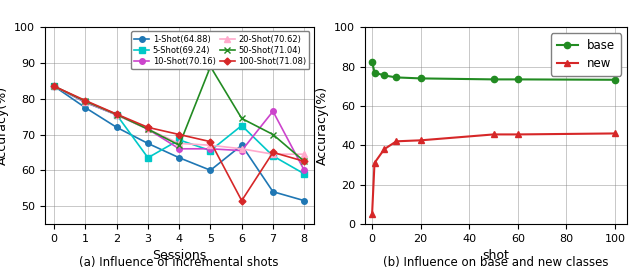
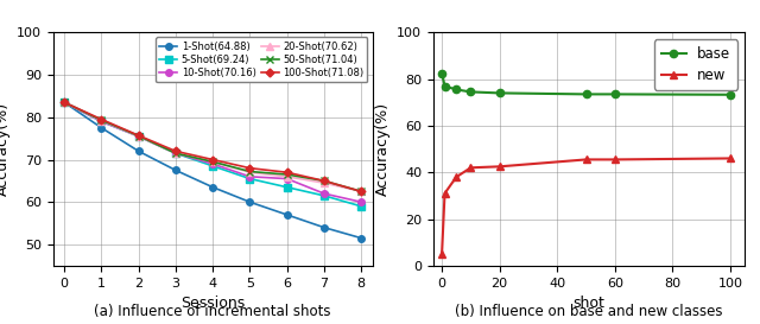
5-Shot(69.24)/3: 63.5 -> 71.5
10-Shot(70.16)/4: 66.0 -> 69.0
20-Shot(70.62)/4: 67.5 -> 69.5
50-Shot(71.04)/4: 67.0 -> 69.5
50-Shot(71.04)/5: 89.0 -> 67.2
1-Shot(64.88)/6: 67.0 -> 57.0
5-Shot(69.24)/6: 72.5 -> 63.5
50-Shot(71.04)/6: 74.5 -> 66.5
100-Shot(71.08)/6: 51.5 -> 67.0
5-Shot(69.24)/7: 64.0 -> 61.5
10-Shot(70.16)/7: 76.5 -> 62.0
50-Shot(71.04)/7: 70.0 -> 65.0
20-Shot(70.62)/8: 64.5 -> 62.5
